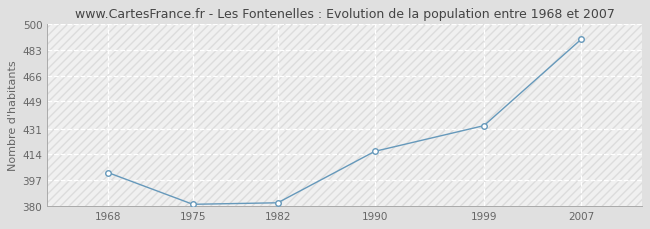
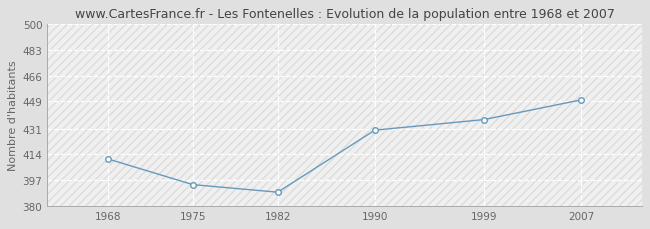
1968: 402 -> 411
1975: 381 -> 394
1982: 382 -> 389
1990: 416 -> 430
1999: 433 -> 437
2007: 490 -> 450
